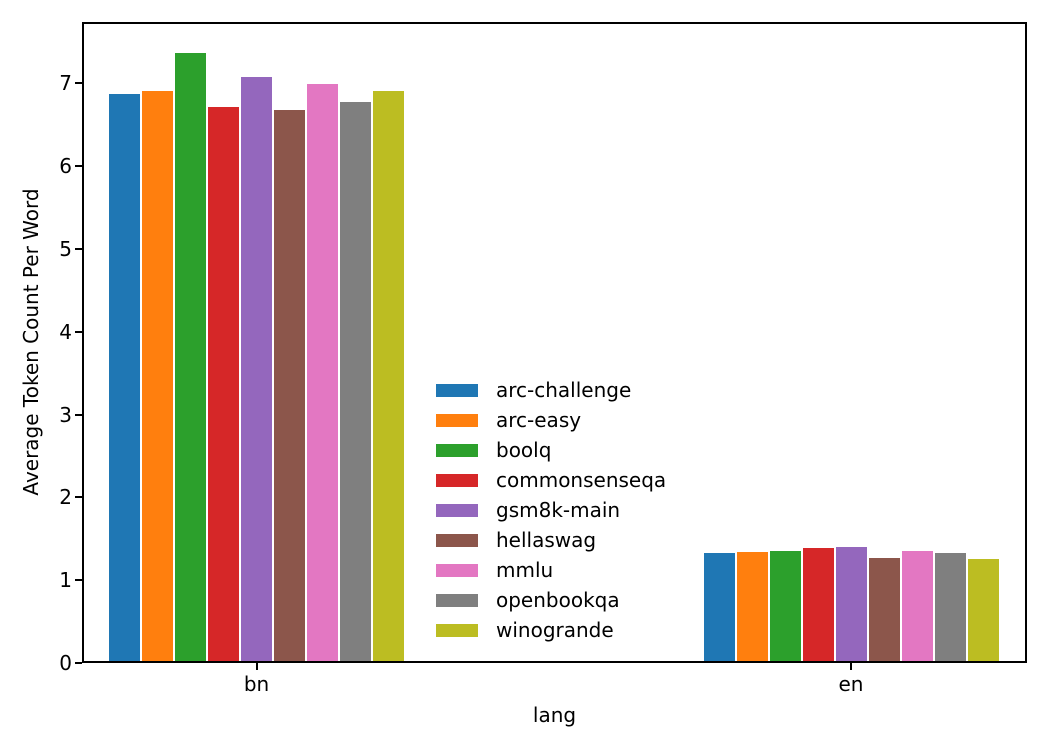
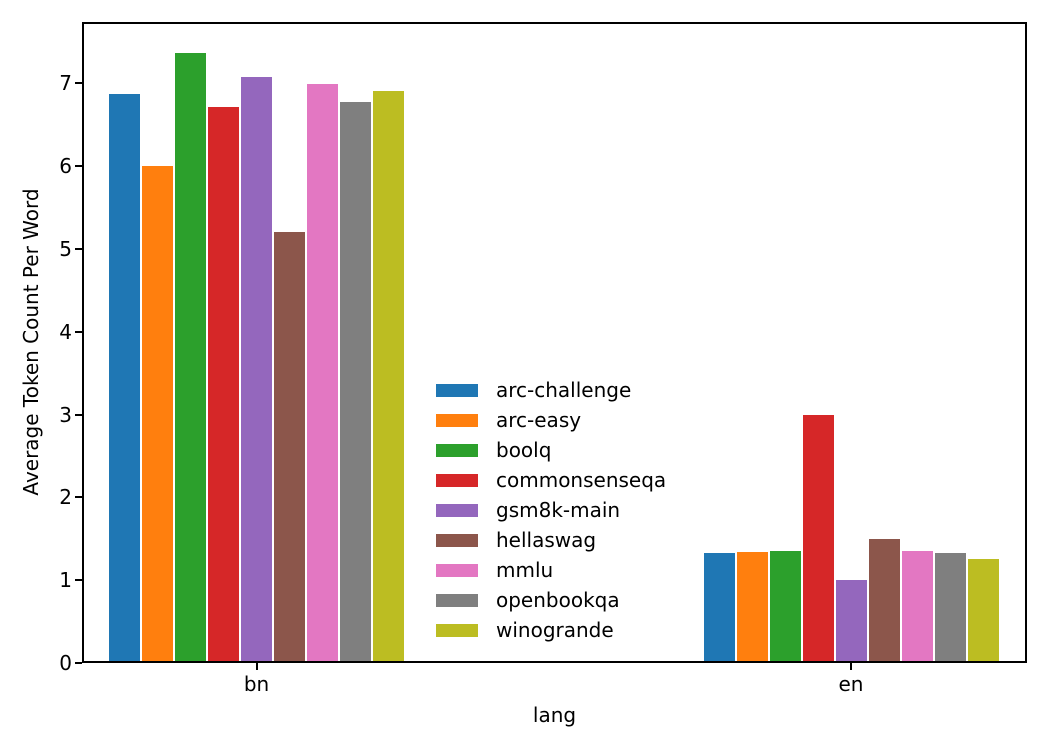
arc-easy/bn: 6.9 -> 6.0
hellaswag/bn: 6.7 -> 5.2
commonsenseqa/en: 1.4 -> 3.0
gsm8k-main/en: 1.4 -> 1.0
hellaswag/en: 1.3 -> 1.5
